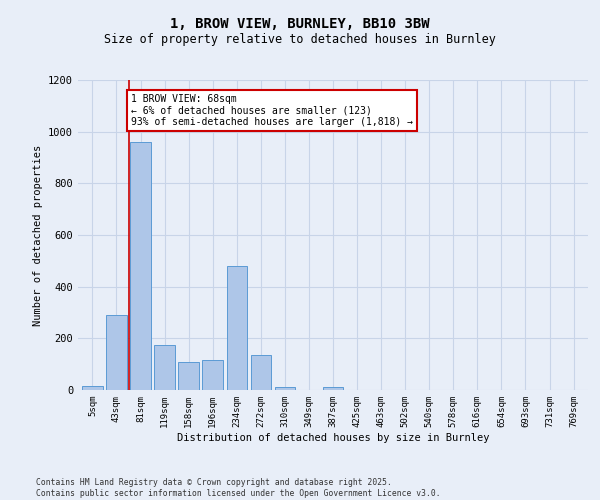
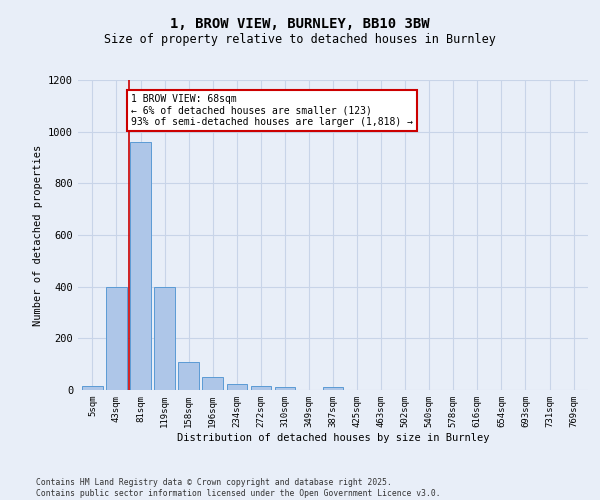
43sqm: 290 -> 400
119sqm: 175 -> 400
196sqm: 115 -> 50
234sqm: 480 -> 25
272sqm: 135 -> 15
